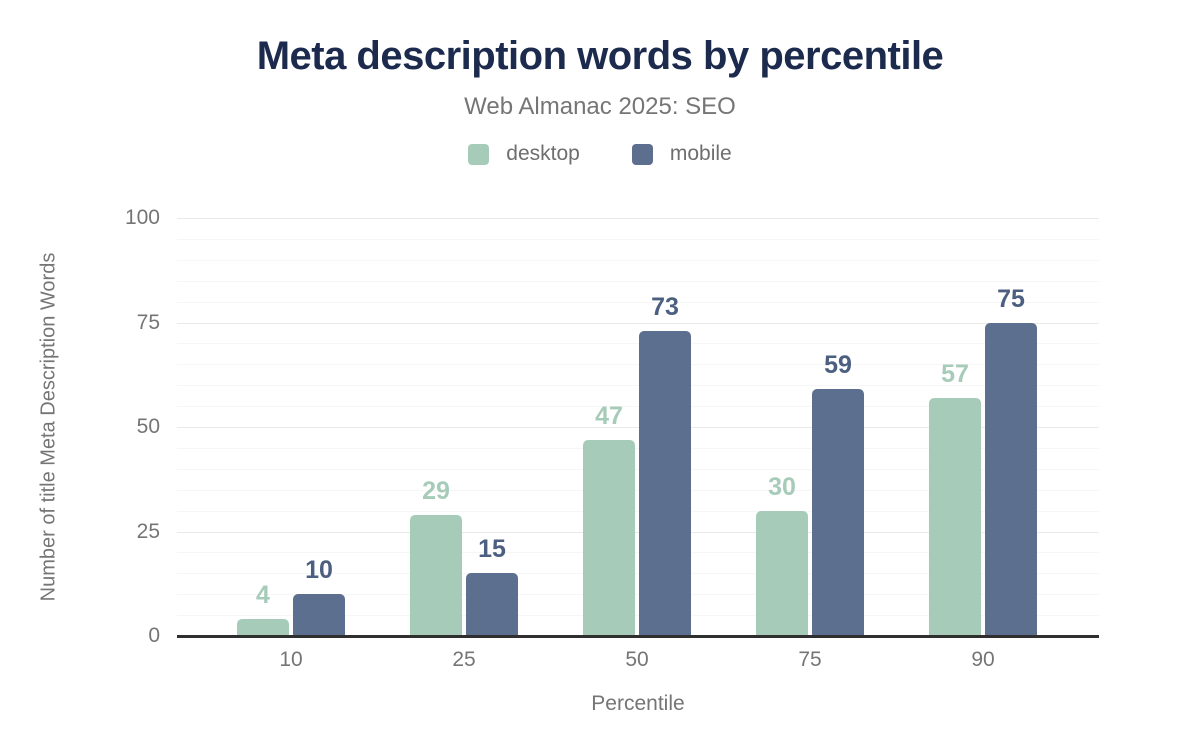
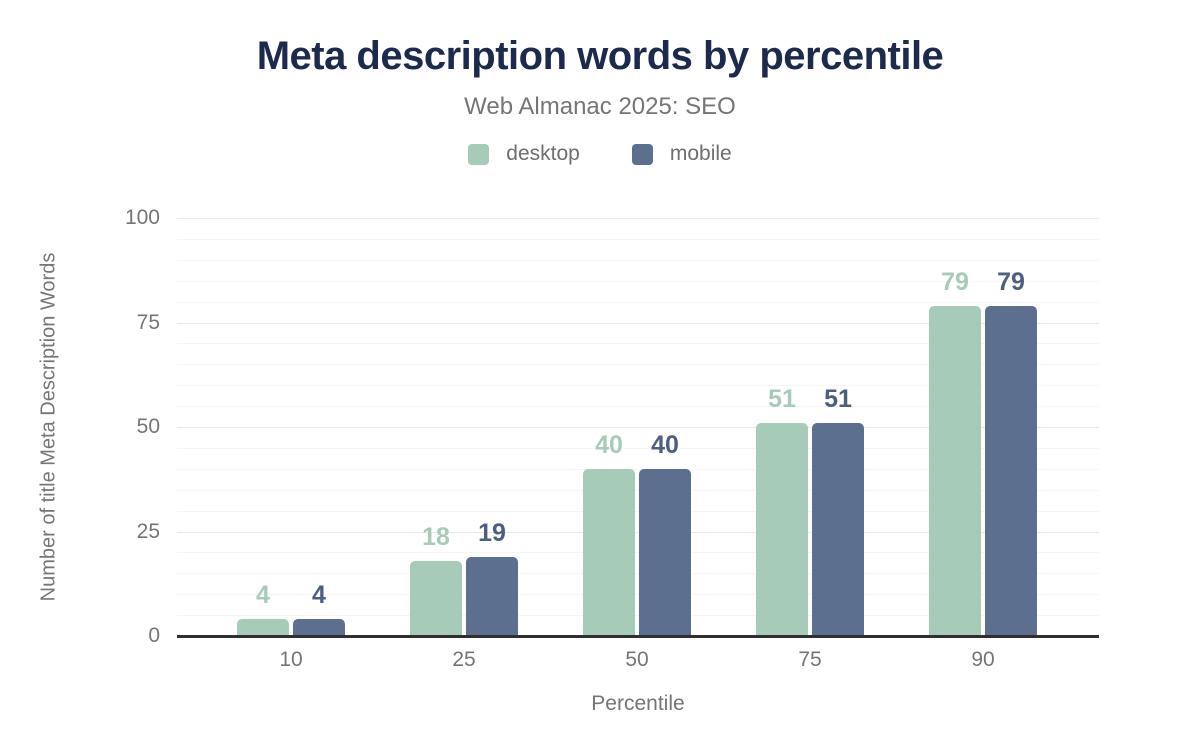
mobile/10: 10 -> 4
desktop/25: 29 -> 18
mobile/25: 15 -> 19
desktop/50: 47 -> 40
mobile/50: 73 -> 40
desktop/75: 30 -> 51
mobile/75: 59 -> 51
desktop/90: 57 -> 79
mobile/90: 75 -> 79
